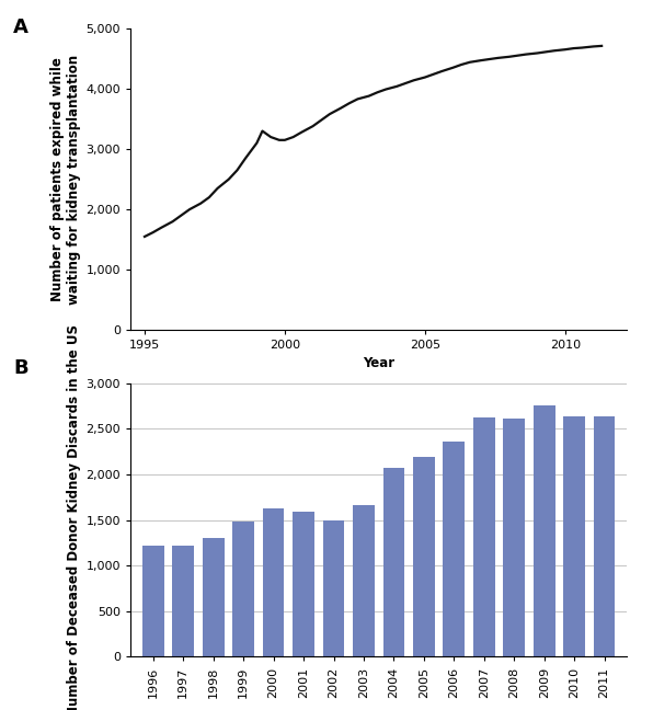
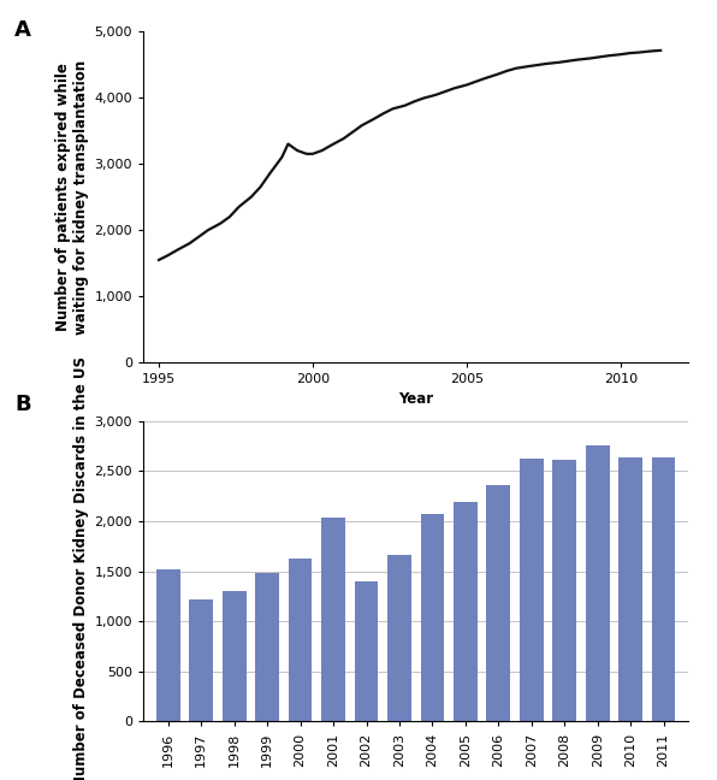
1996: 1,220 -> 1,520
2001: 1,590 -> 2,040
2002: 1,500 -> 1,400
